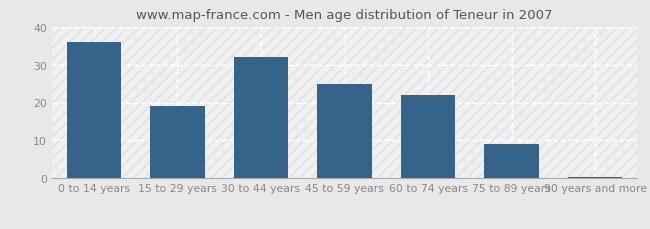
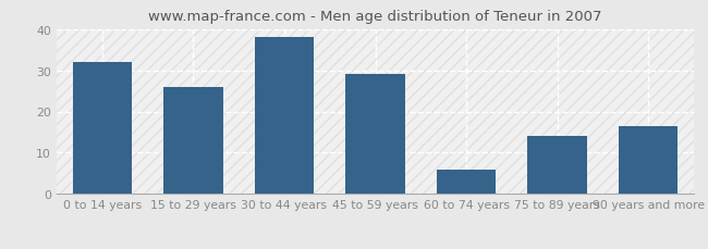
0 to 14 years: 36.0 -> 32.0
15 to 29 years: 19.0 -> 26.0
30 to 44 years: 32.0 -> 38.0
45 to 59 years: 25.0 -> 29.0
60 to 74 years: 22.0 -> 6.0
75 to 89 years: 9.0 -> 14.0
90 years and more: 0.4 -> 16.5
